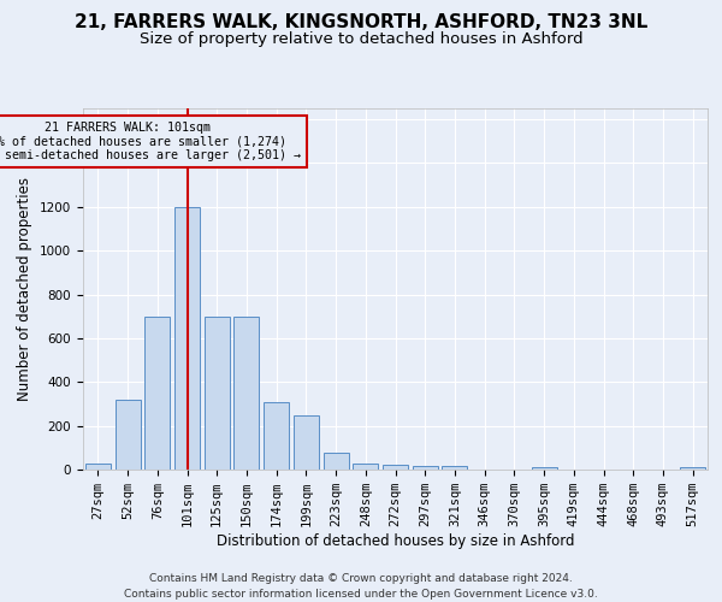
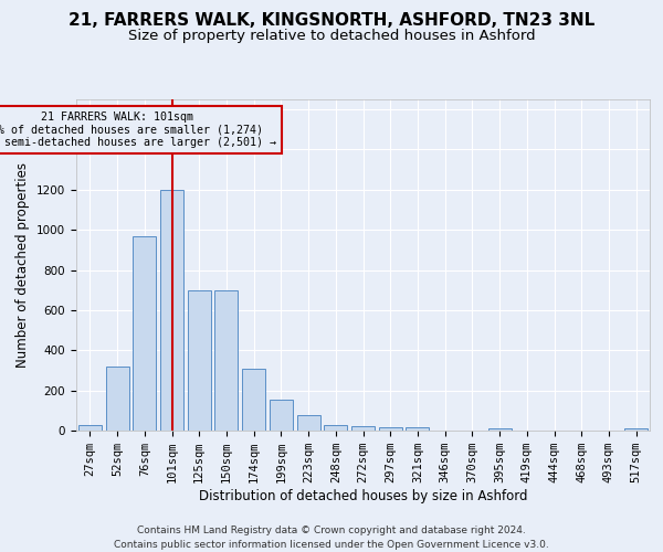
76sqm: 700 -> 970
199sqm: 250 -> 160
